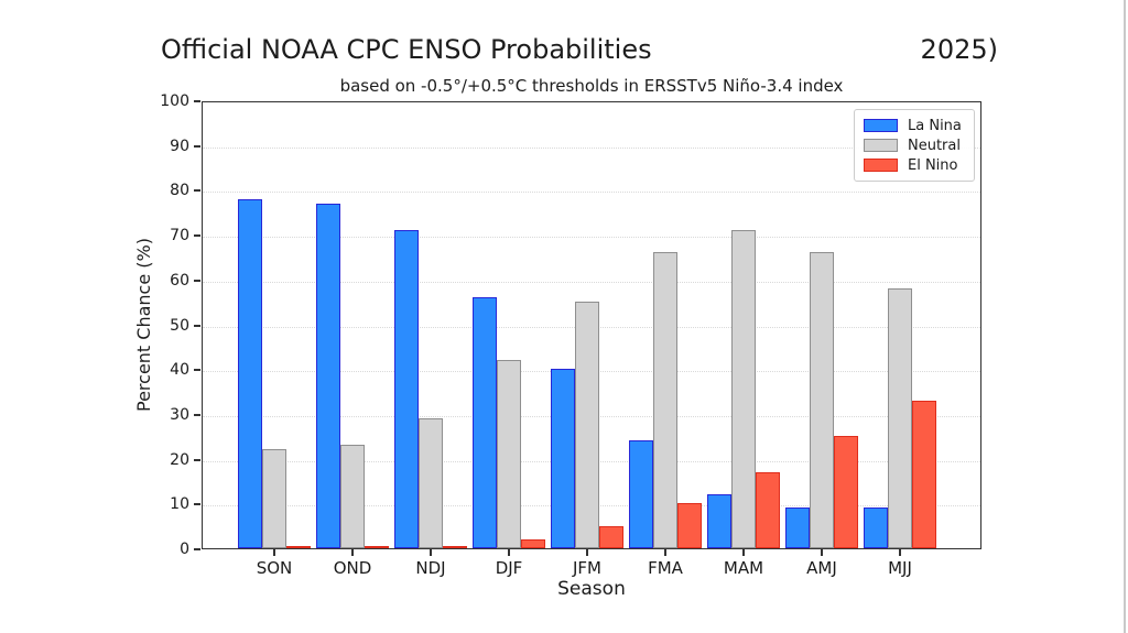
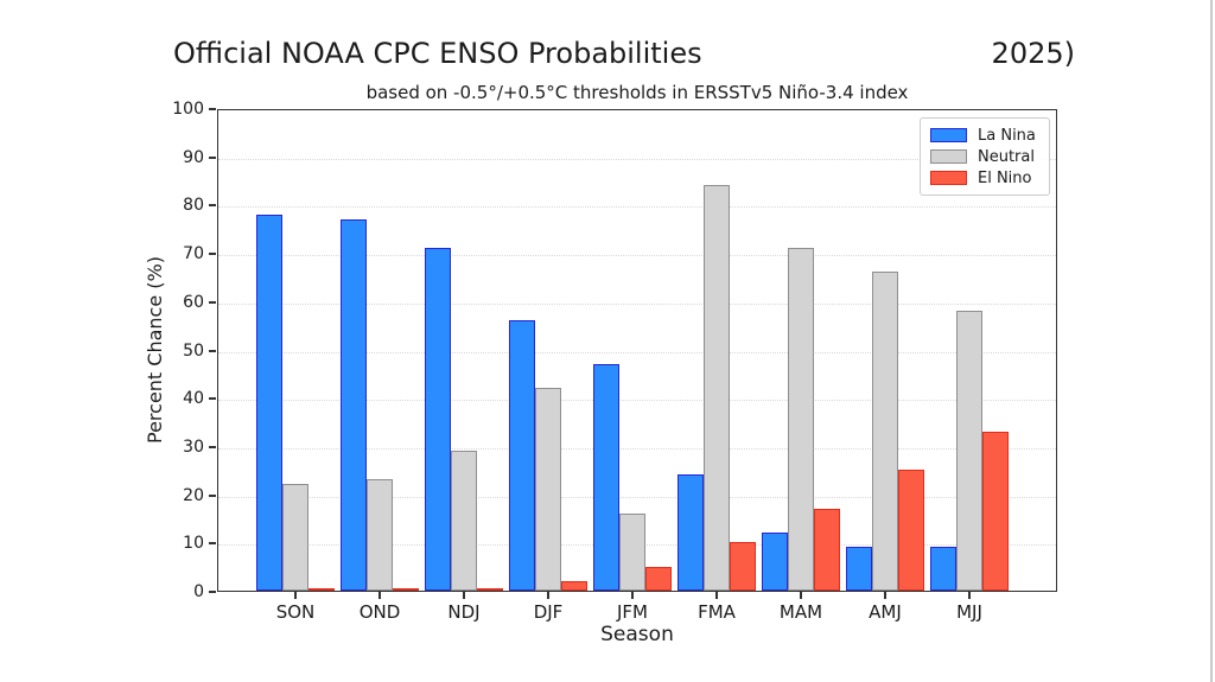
La Nina/JFM: 40 -> 47
Neutral/JFM: 55 -> 16
Neutral/FMA: 66 -> 84
